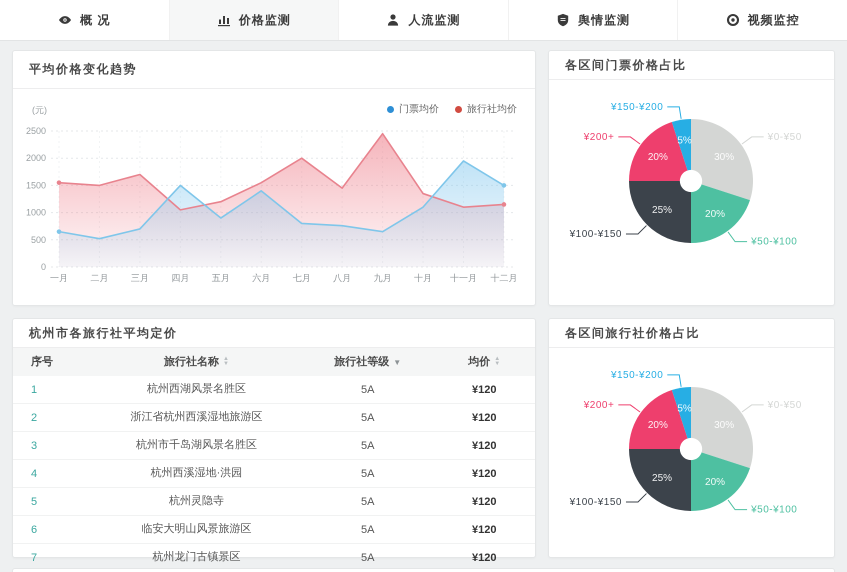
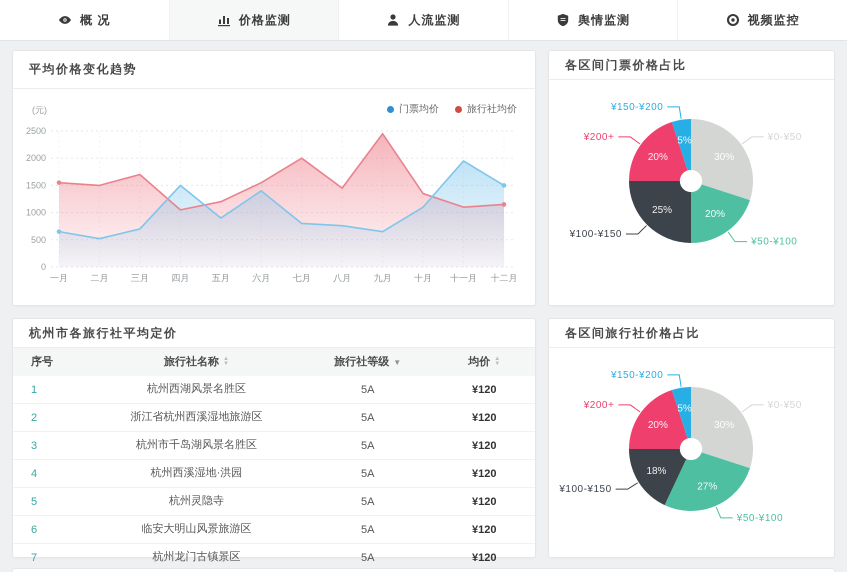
各区间旅行社价格占比/¥50-¥100: 20% -> 27%
各区间旅行社价格占比/¥100-¥150: 25% -> 18%
